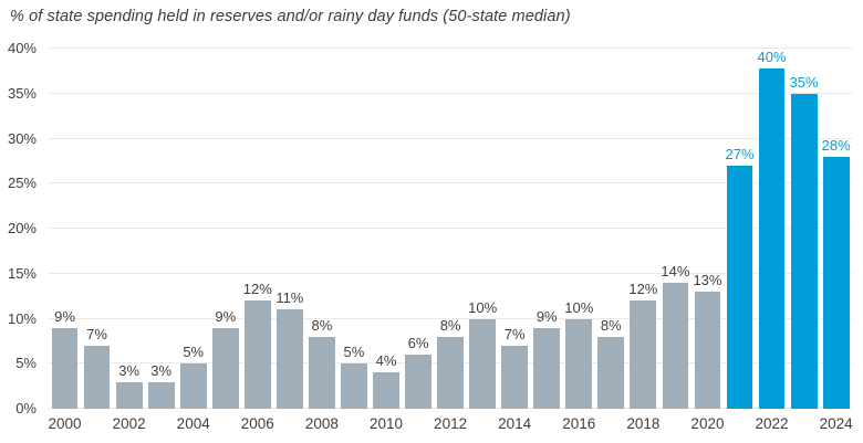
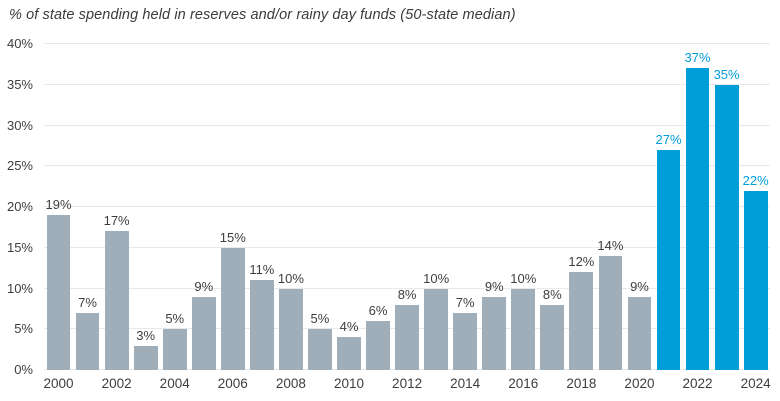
2000: 9% -> 19%
2002: 3% -> 17%
2006: 12% -> 15%
2008: 8% -> 10%
2020: 13% -> 9%
2022: 40% -> 37%
2024: 28% -> 22%
